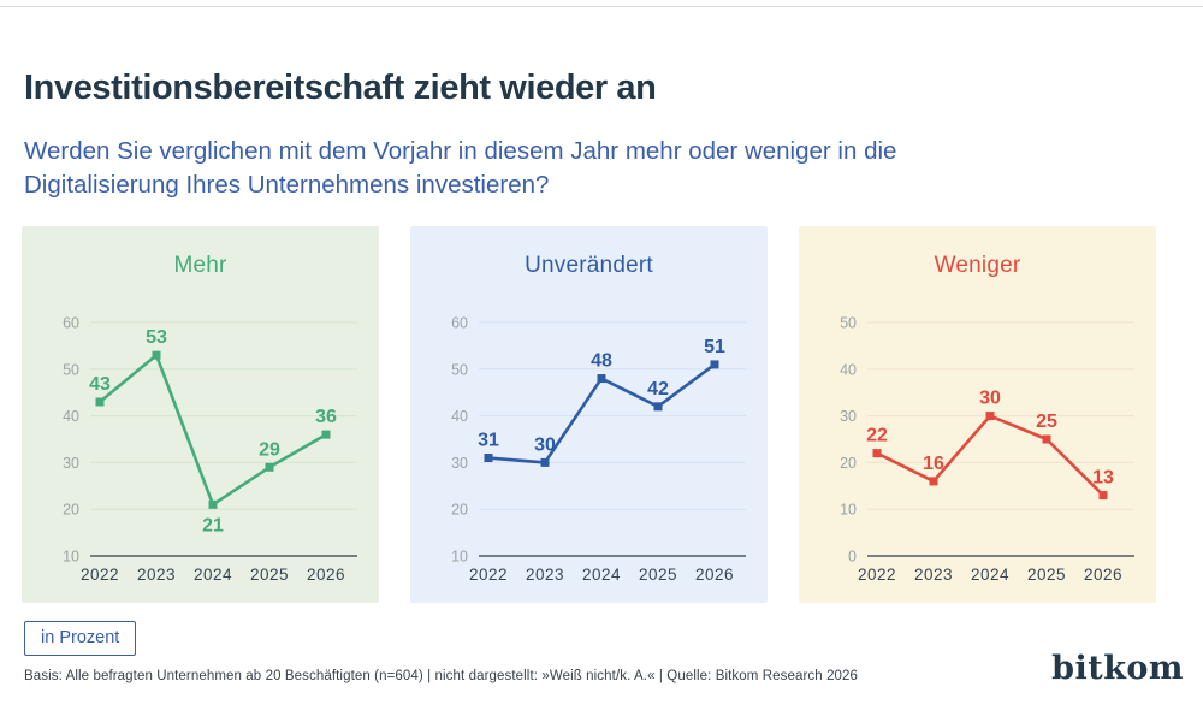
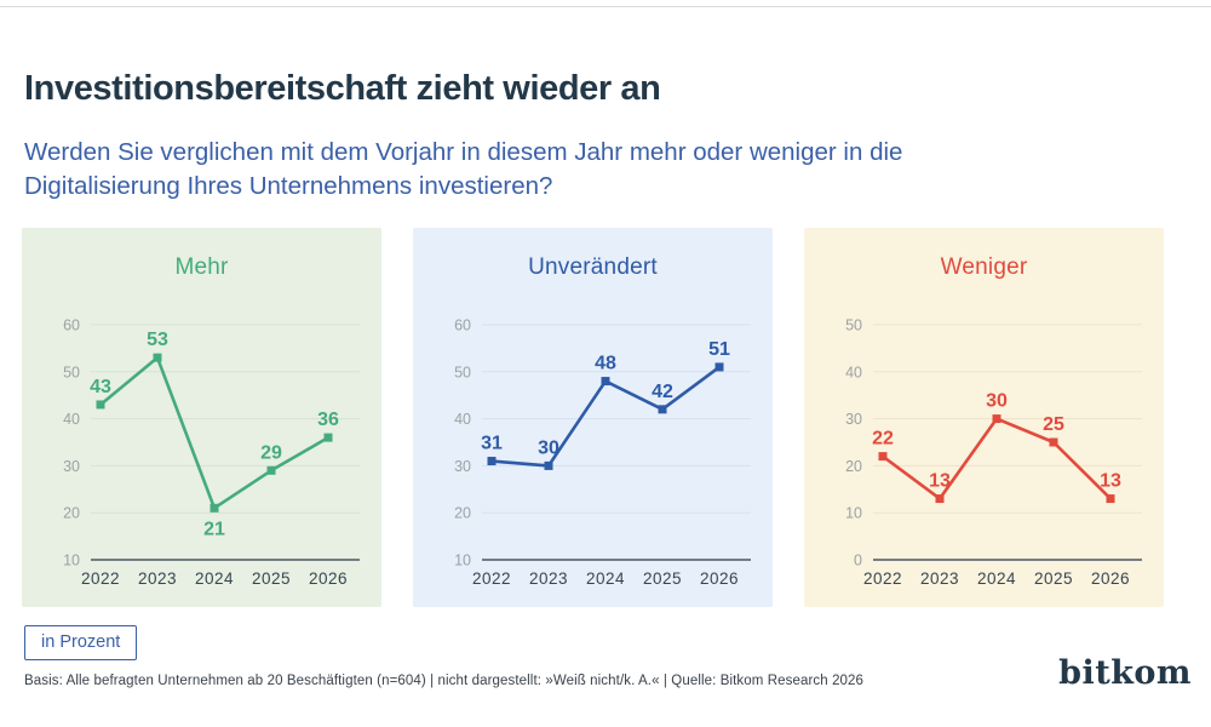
Weniger/2023: 16 -> 13
